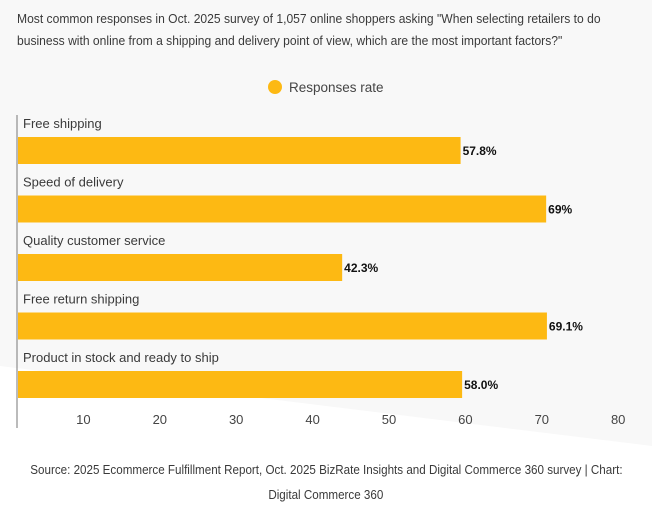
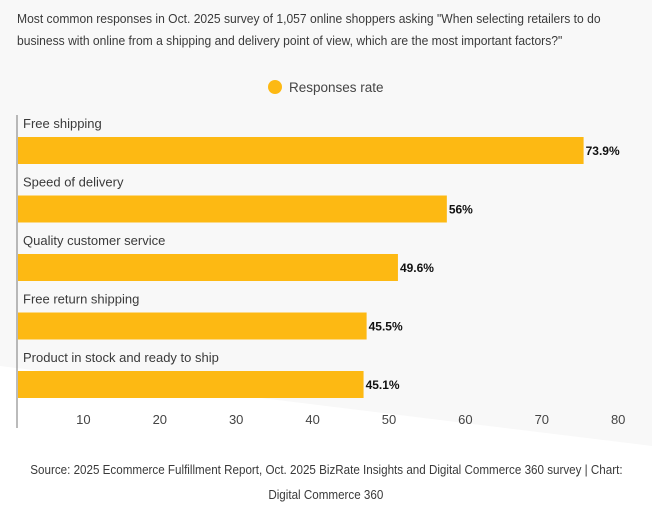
Free shipping: 57.8% -> 73.9%
Speed of delivery: 69% -> 56%
Quality customer service: 42.3% -> 49.6%
Free return shipping: 69.1% -> 45.5%
Product in stock and ready to ship: 58.0% -> 45.1%
